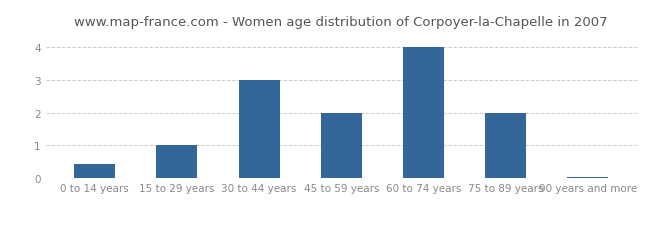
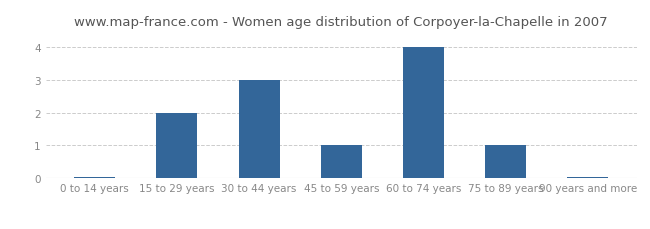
0 to 14 years: 0.45 -> 0.04
15 to 29 years: 1.00 -> 2.00
45 to 59 years: 2.00 -> 1.00
75 to 89 years: 2.00 -> 1.00
